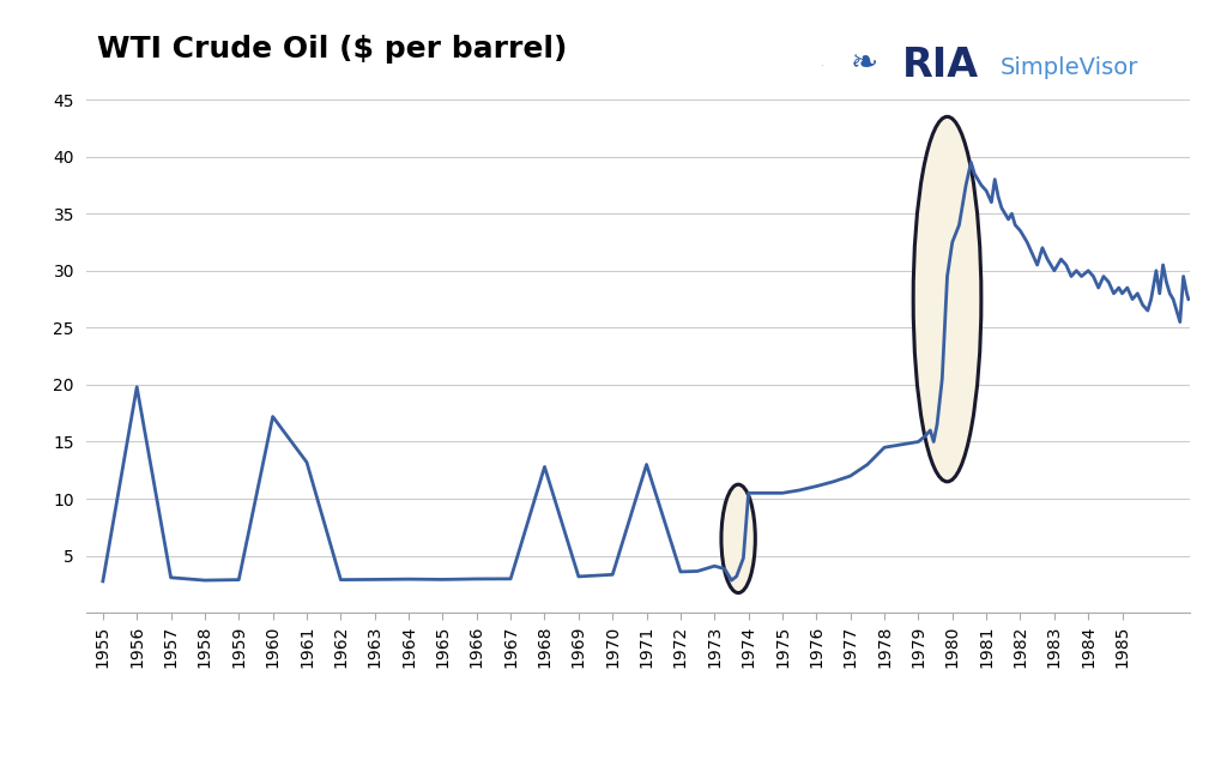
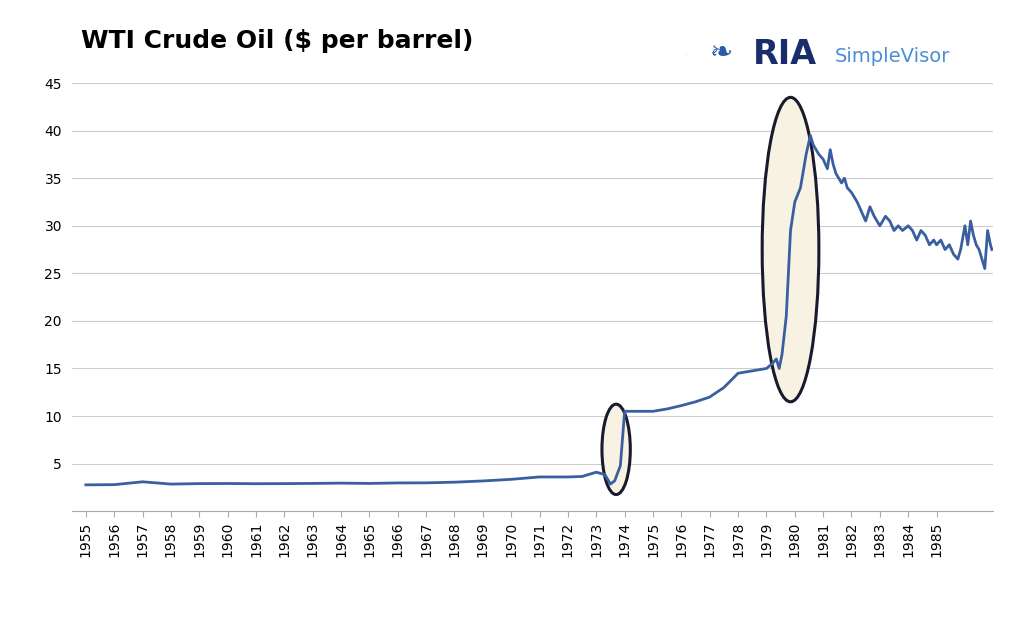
1956: 19.8 -> 2.8
1960: 17.2 -> 2.9
1961: 13.2 -> 2.9
1968: 12.8 -> 3.0
1971: 13.0 -> 3.6
